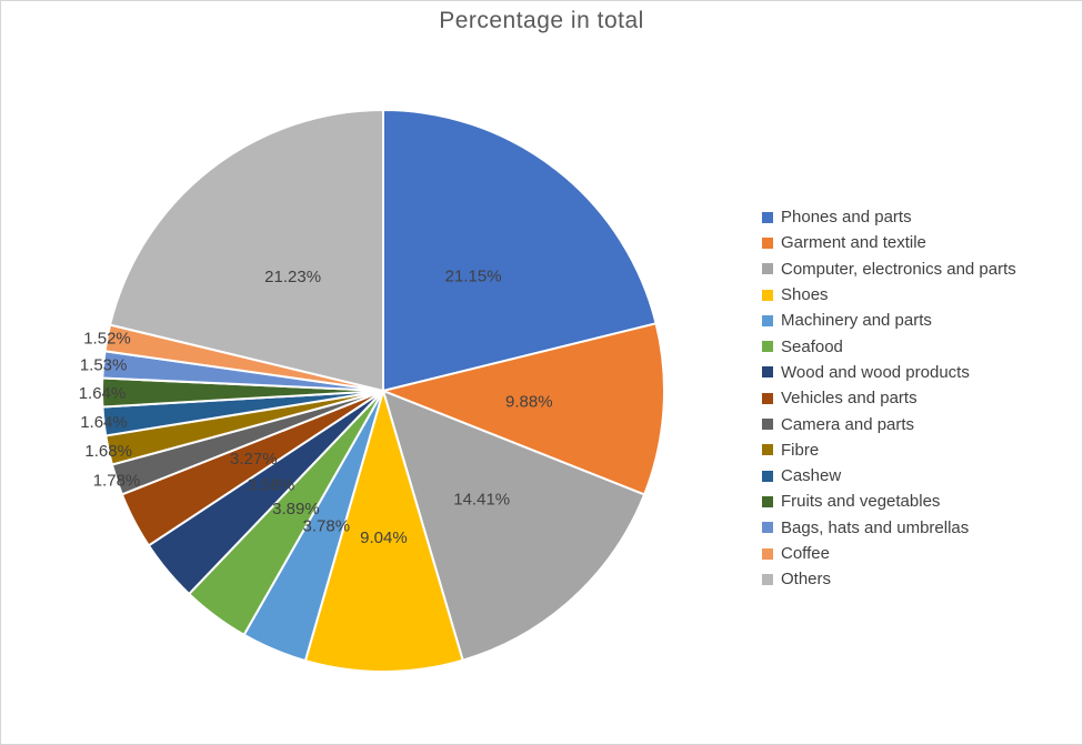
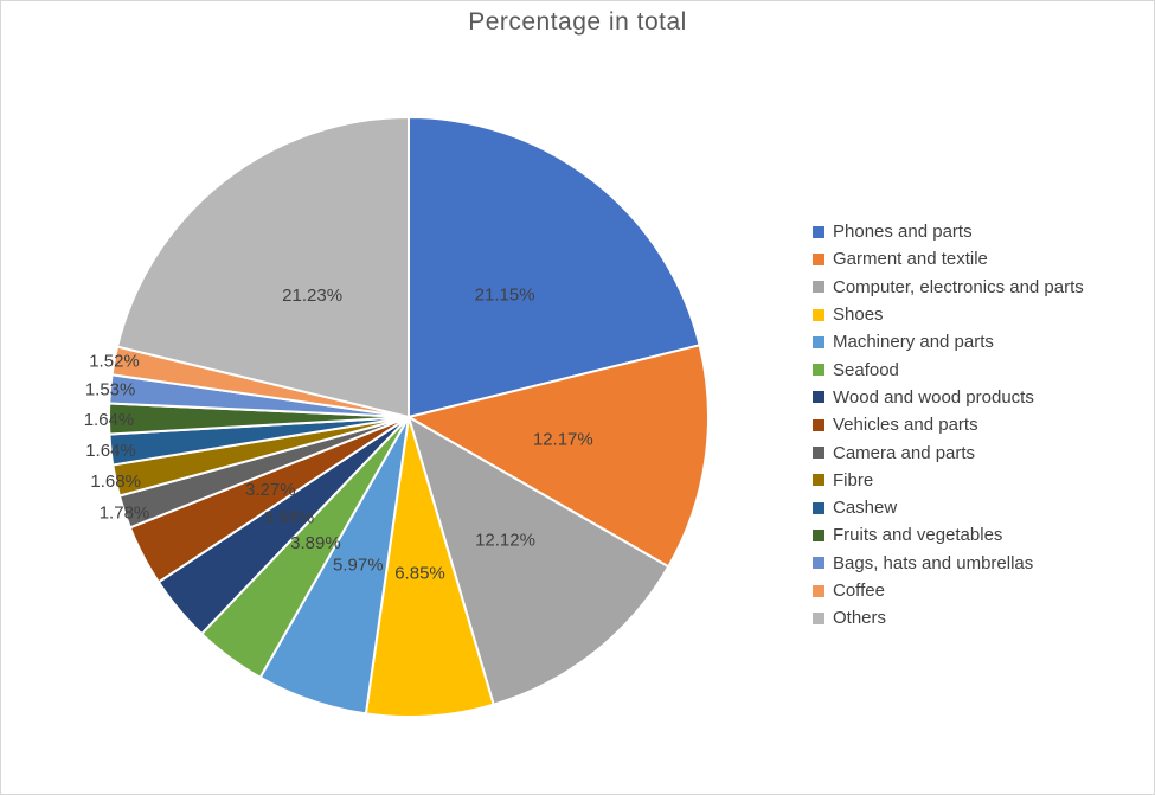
Garment and textile: 9.88% -> 12.17%
Computer, electronics and parts: 14.41% -> 12.12%
Shoes: 9.04% -> 6.85%
Machinery and parts: 3.78% -> 5.97%
